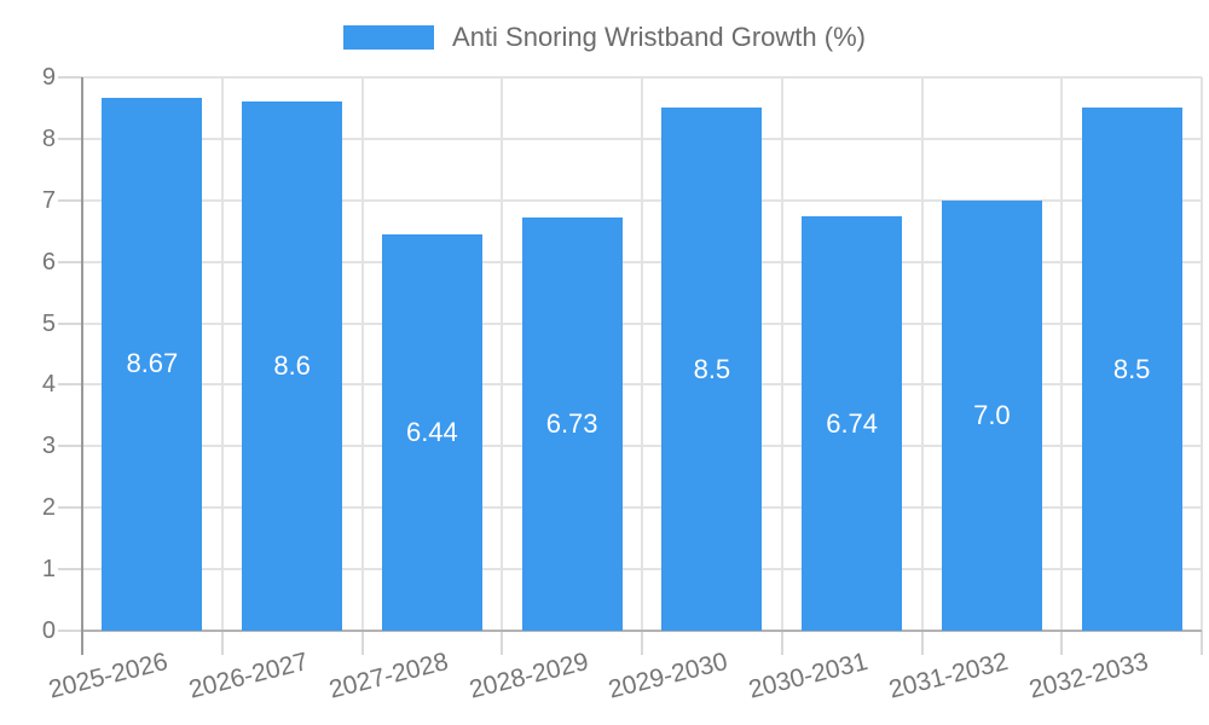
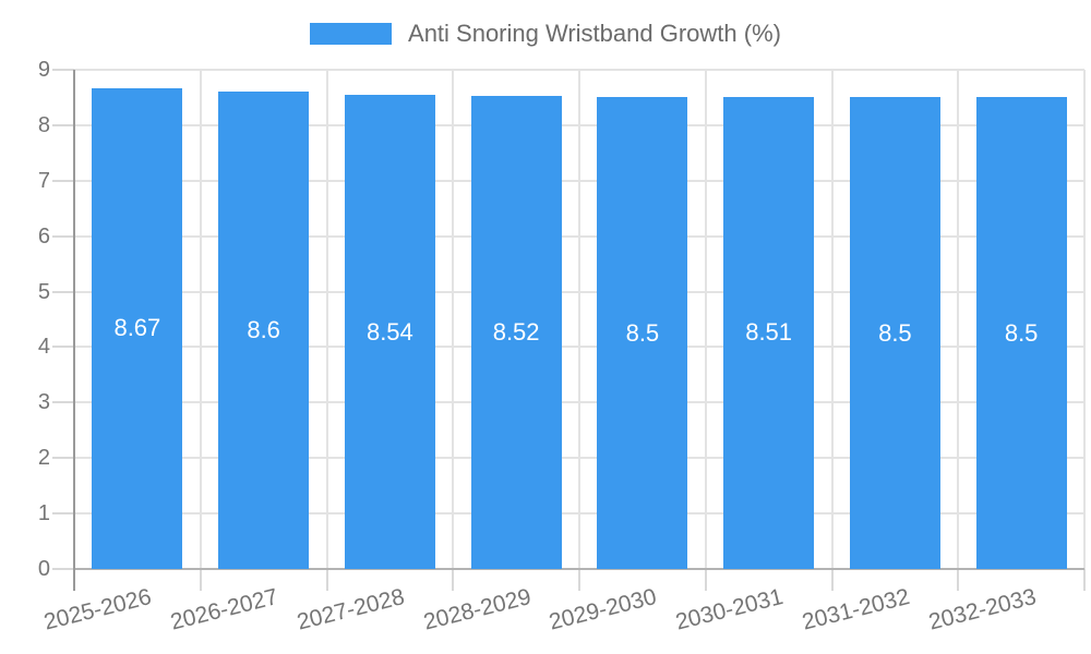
2027-2028: 6.44 -> 8.54
2028-2029: 6.73 -> 8.52
2030-2031: 6.74 -> 8.51
2031-2032: 7.0 -> 8.5
